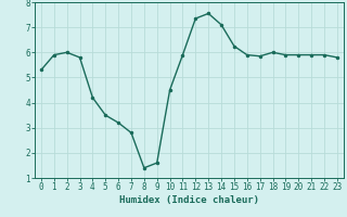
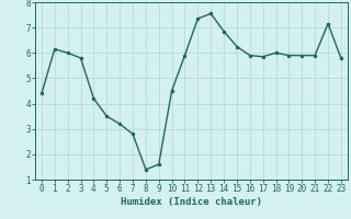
0: 5.30 -> 4.40
1: 5.90 -> 6.15
14: 7.10 -> 6.85
22: 5.90 -> 7.15
